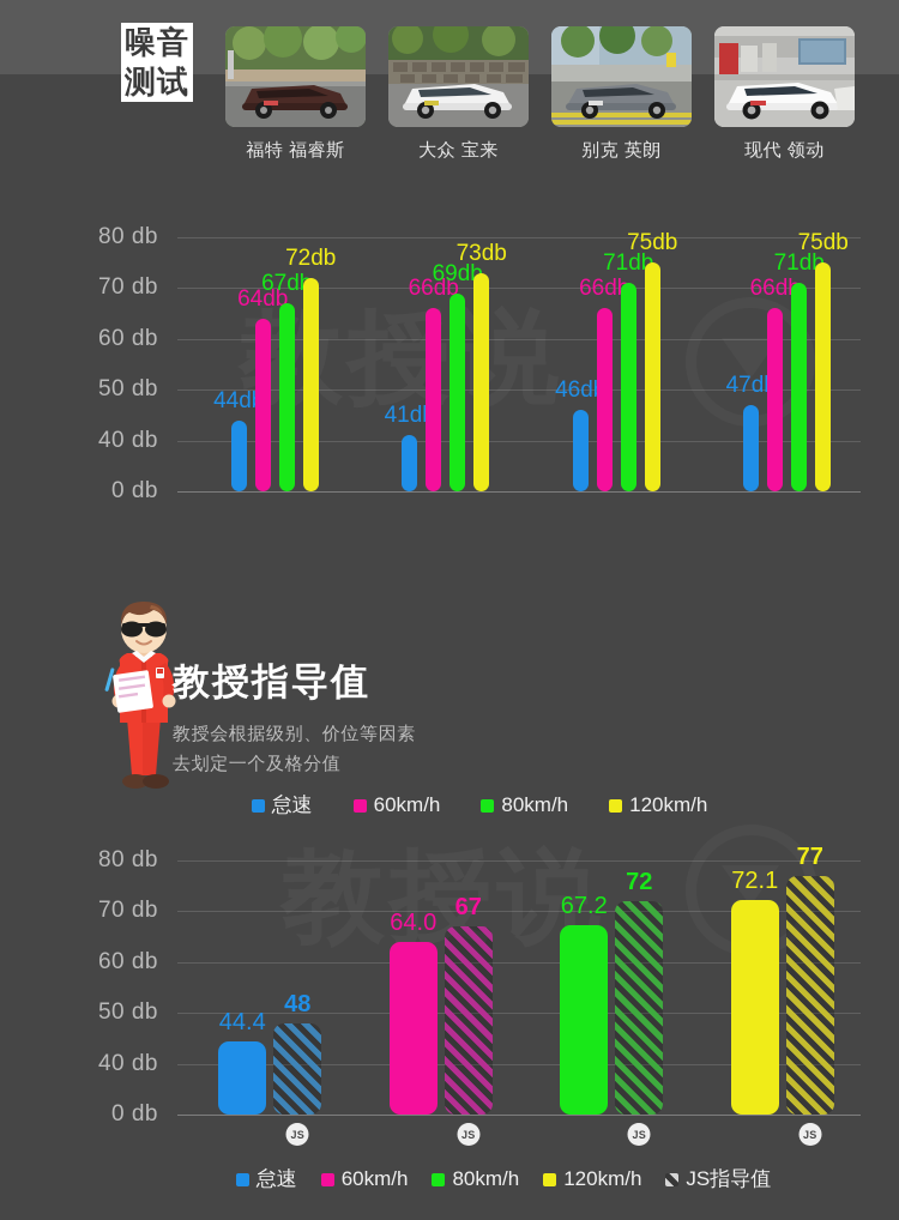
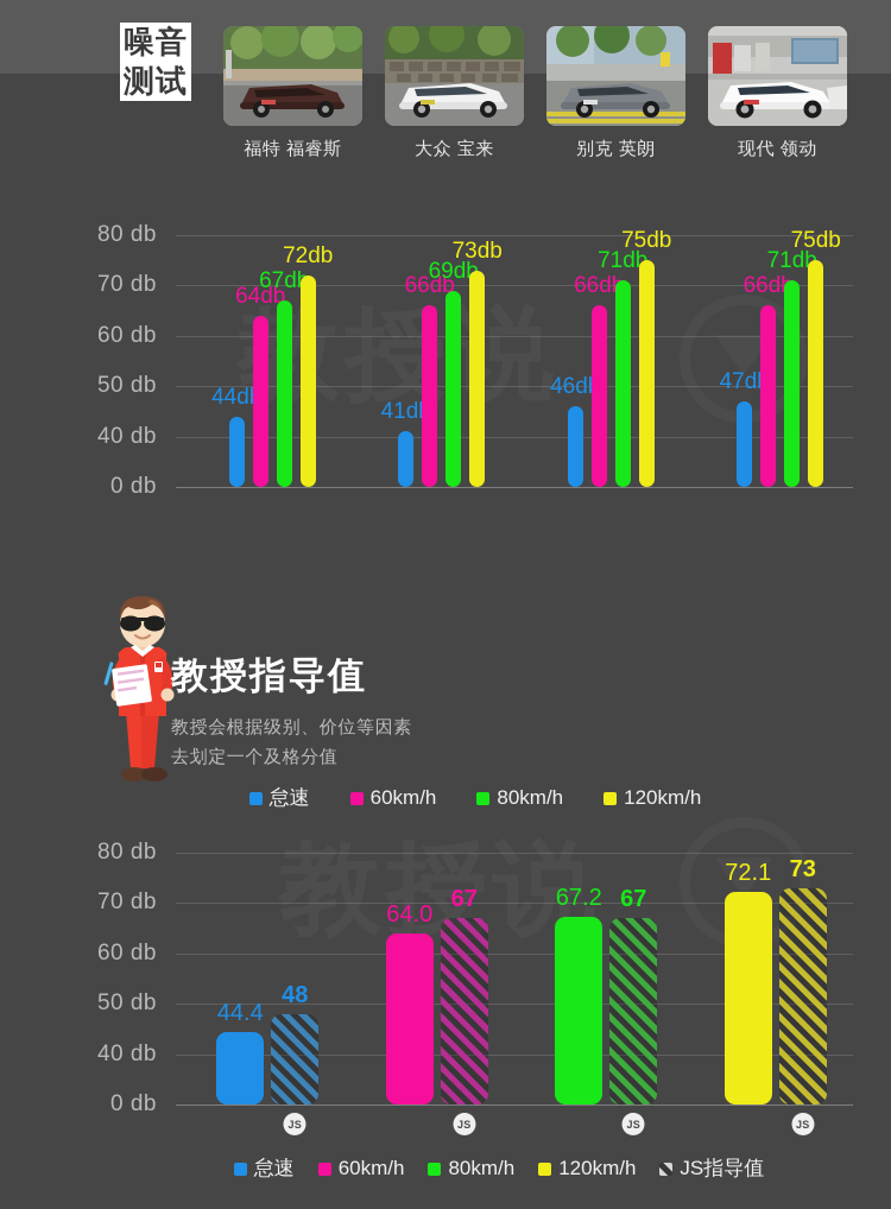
教授指导值/JS指导值/80km/h: 72 -> 67
教授指导值/JS指导值/120km/h: 77 -> 73
